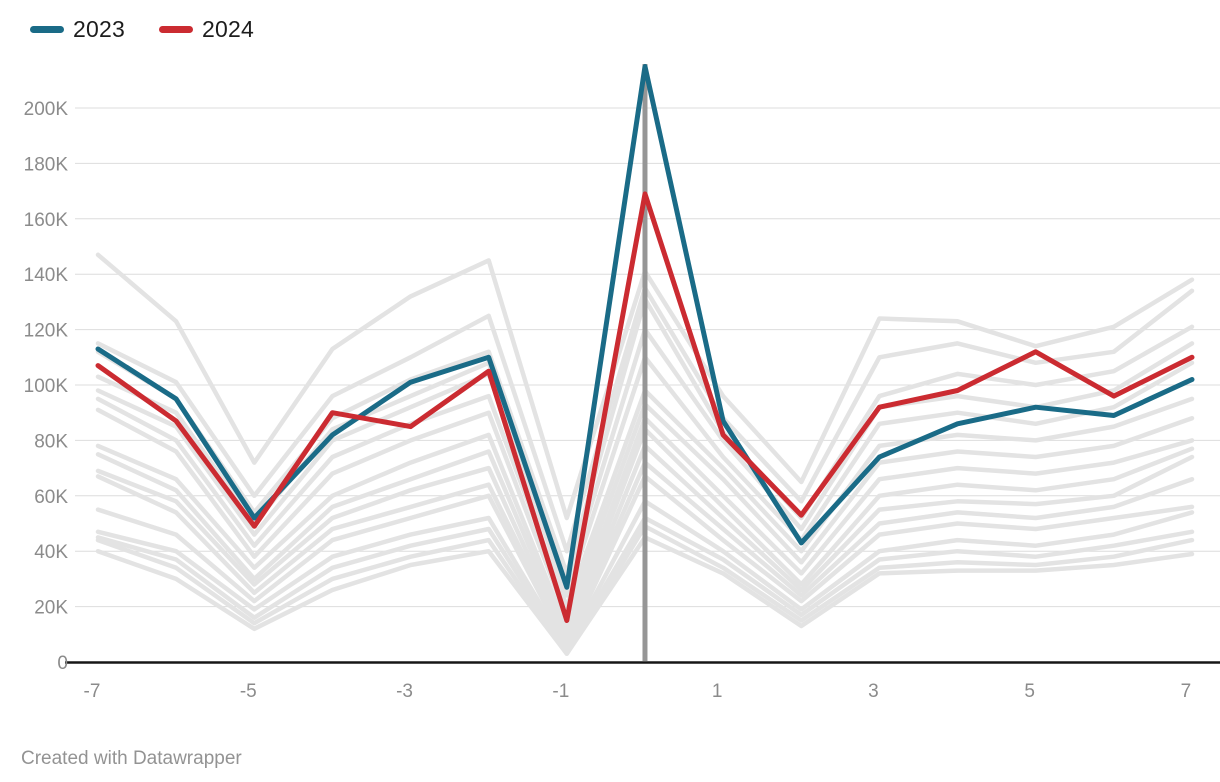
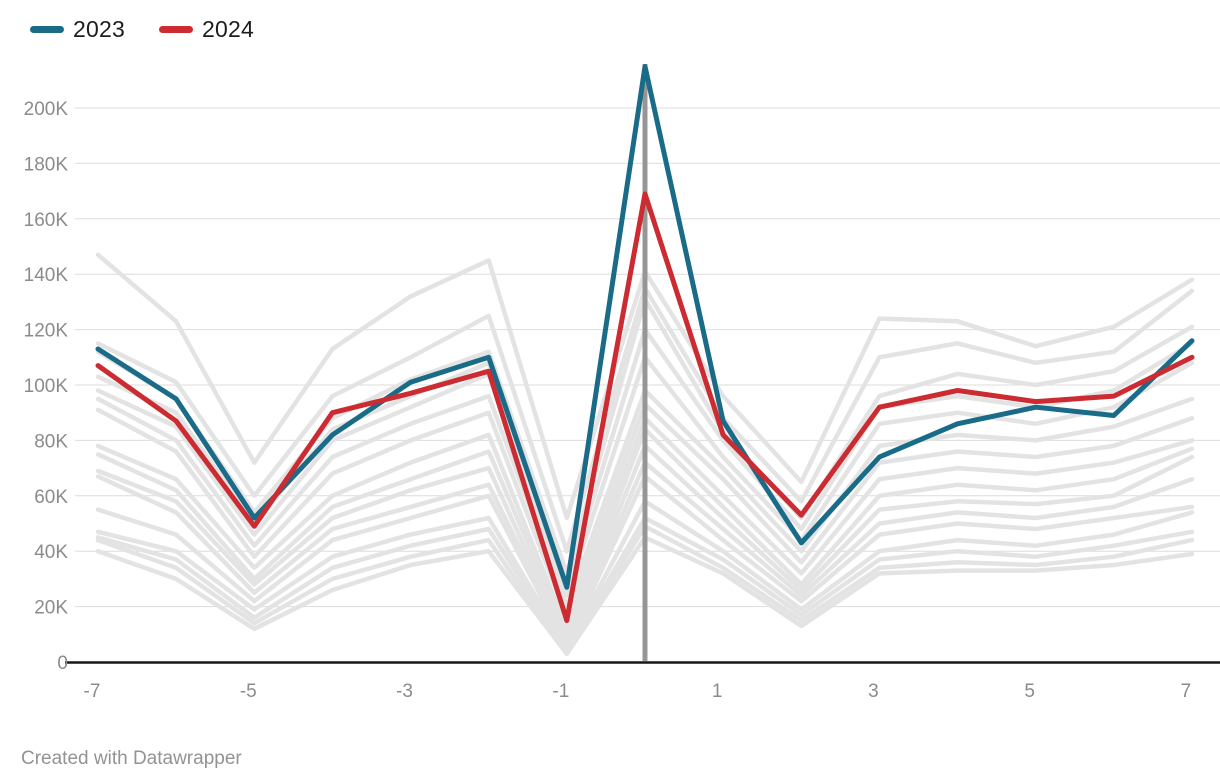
2024/-3: 85K -> 97K
2024/5: 112K -> 94K
2023/7: 102K -> 116K
